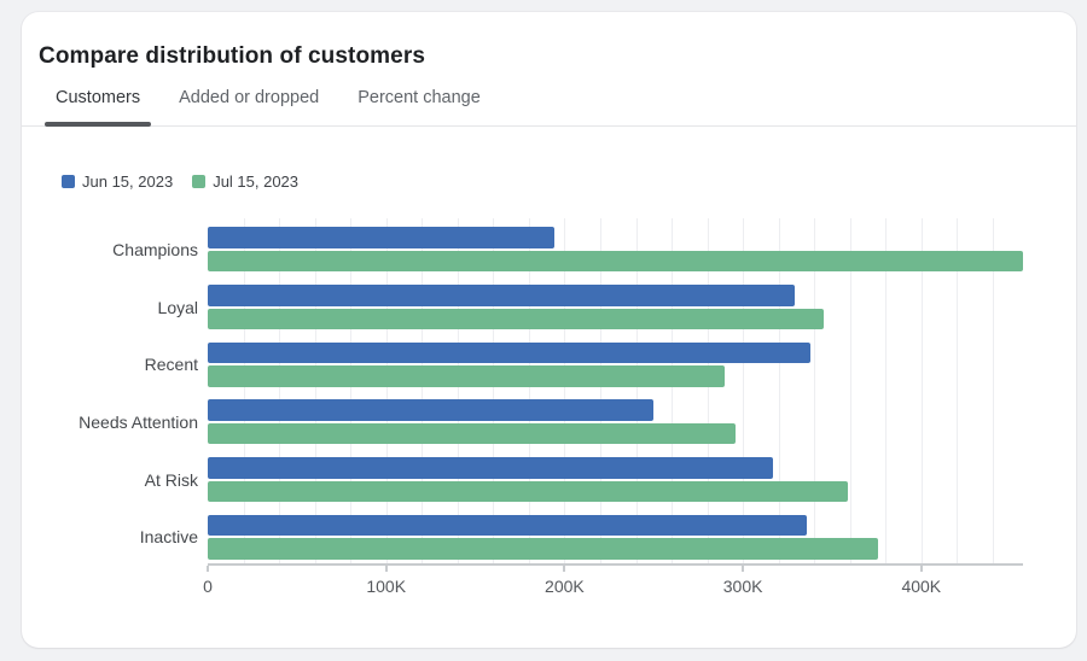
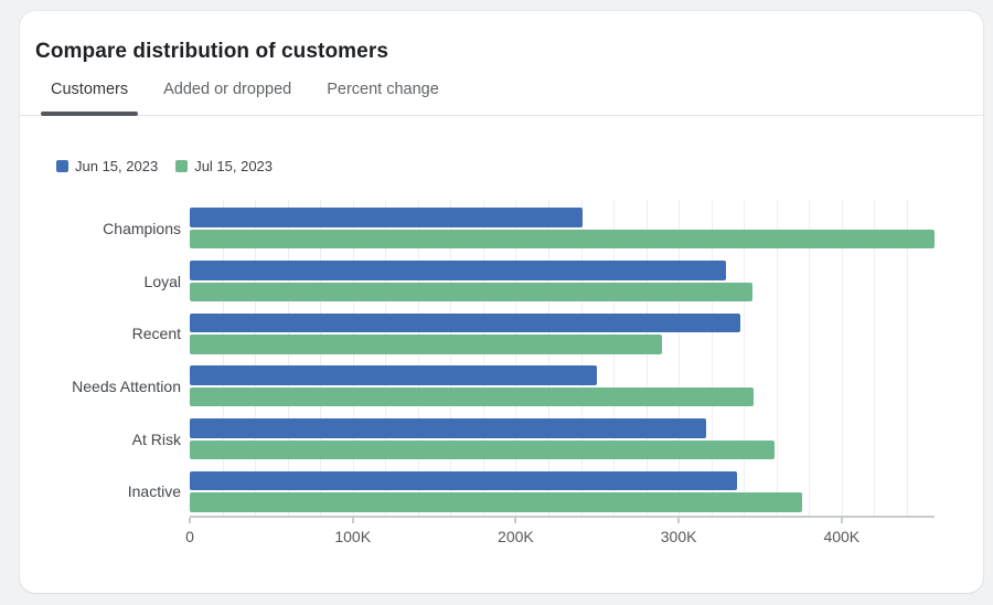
Jun 15, 2023/Champions: 194K -> 241K
Jul 15, 2023/Needs Attention: 296K -> 346K
